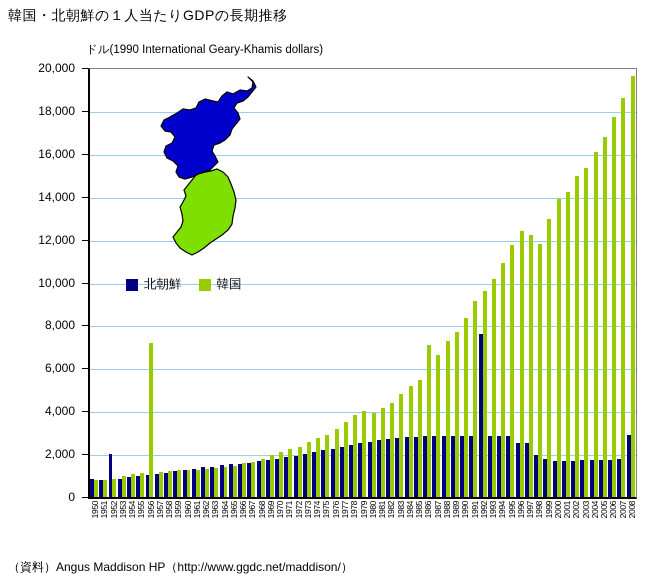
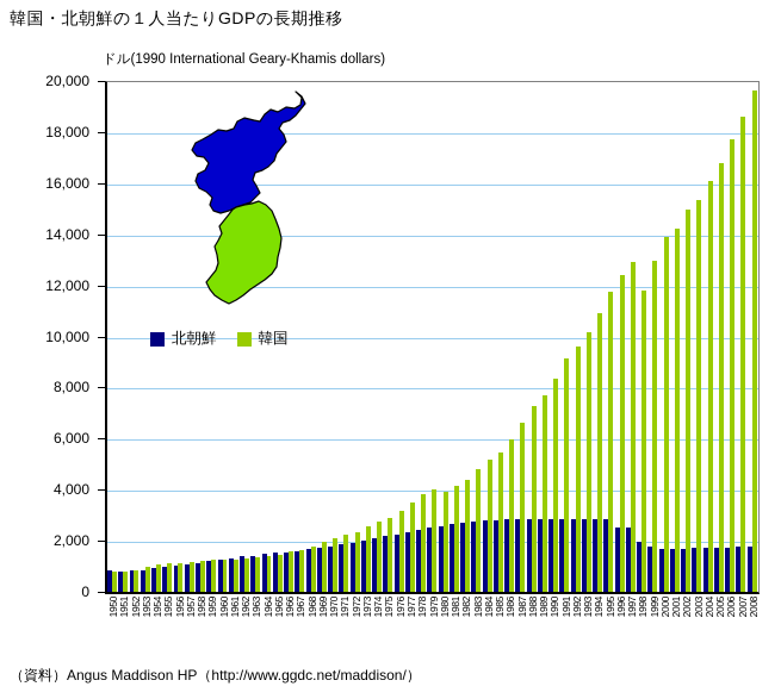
北朝鮮/1952: 2000 -> 800
韓国/1956: 7200 -> 1100
韓国/1986: 7100 -> 6000
北朝鮮/1992: 7600 -> 2800
韓国/1997: 12200 -> 12900
北朝鮮/2008: 2900 -> 1800
